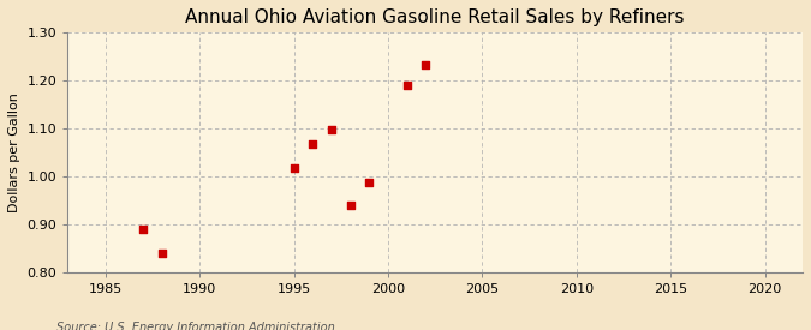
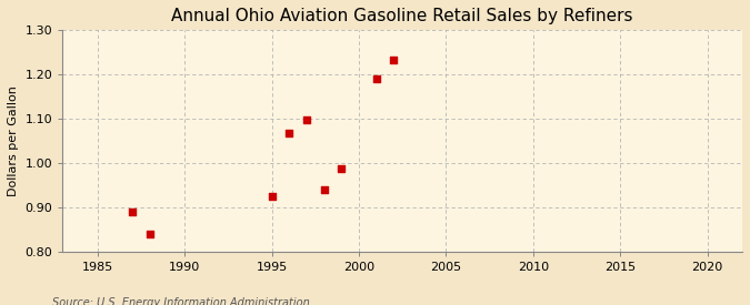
1995: 1.019 -> 0.925
